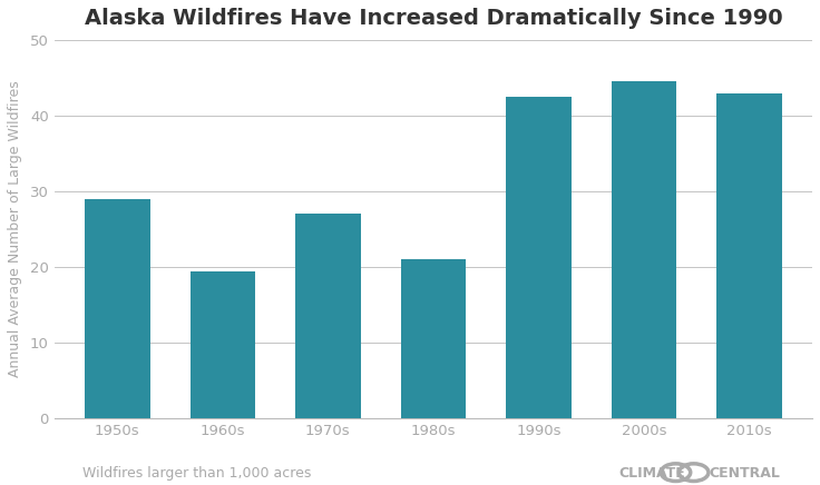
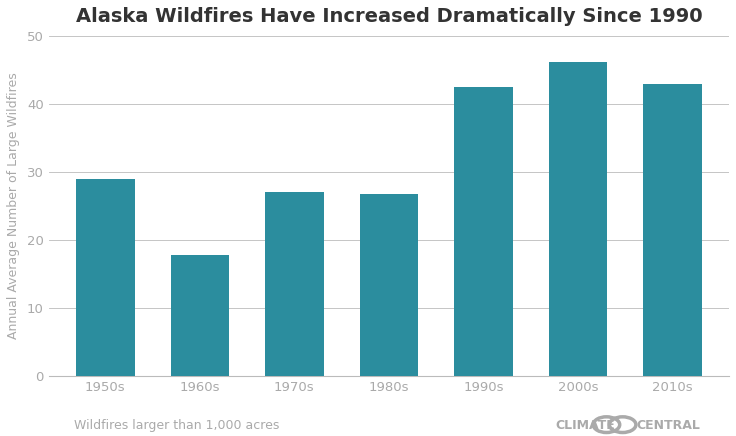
1960s: 19.5 -> 17.8
1980s: 21.0 -> 26.8
2000s: 44.5 -> 46.2
